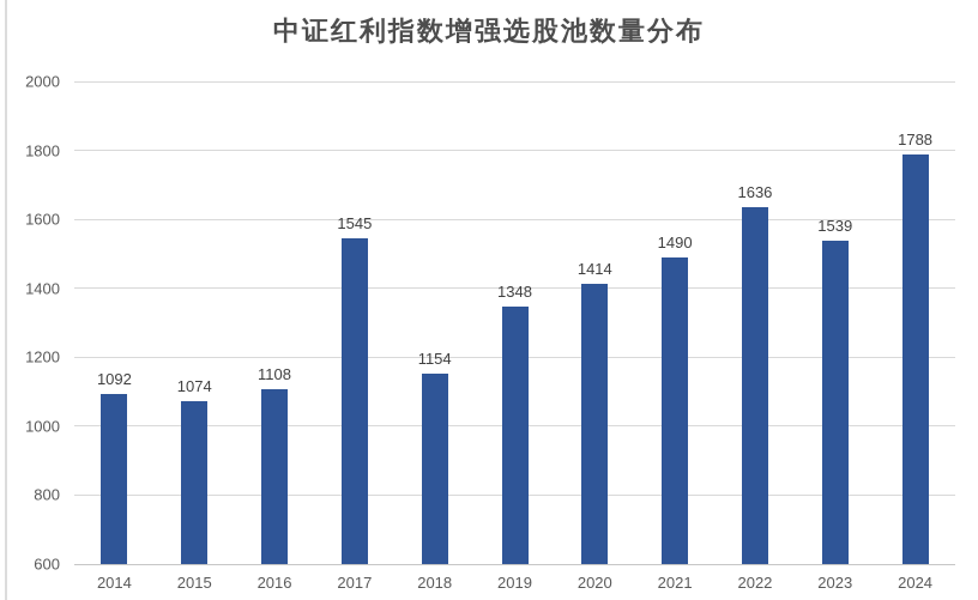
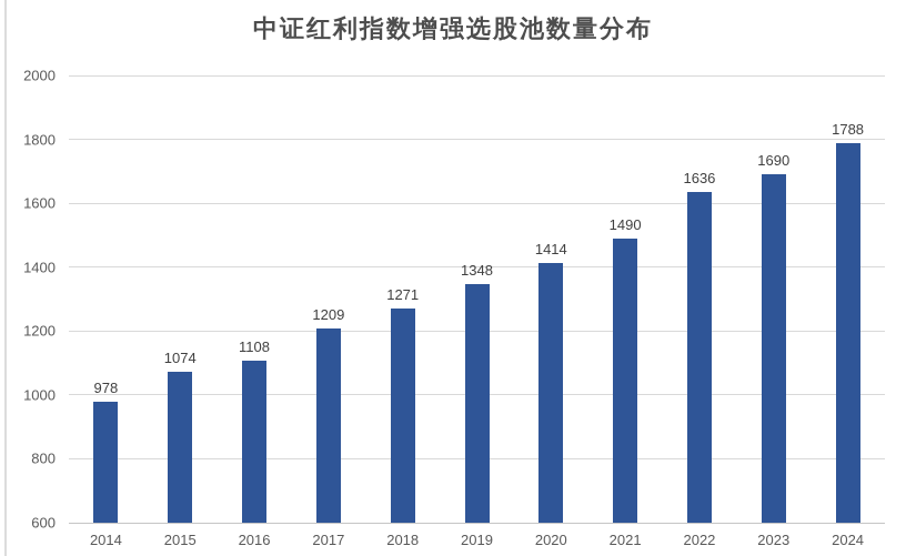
2014: 1092 -> 978
2017: 1545 -> 1209
2018: 1154 -> 1271
2023: 1539 -> 1690
